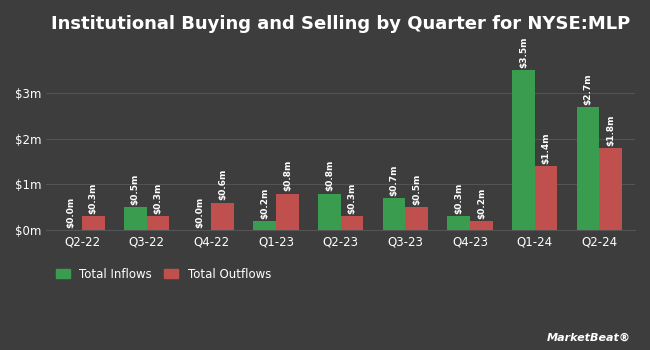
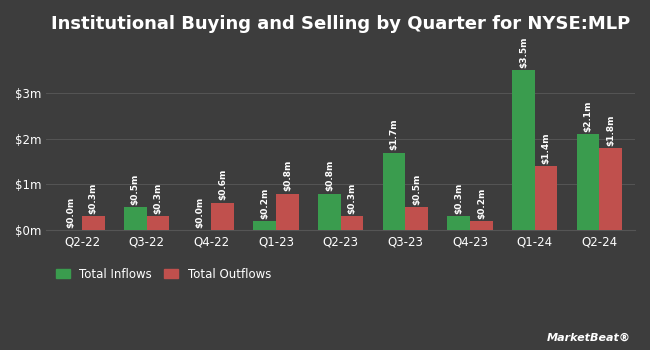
Total Inflows/Q3-23: $0.7m -> $1.7m
Total Inflows/Q2-24: $2.7m -> $2.1m
